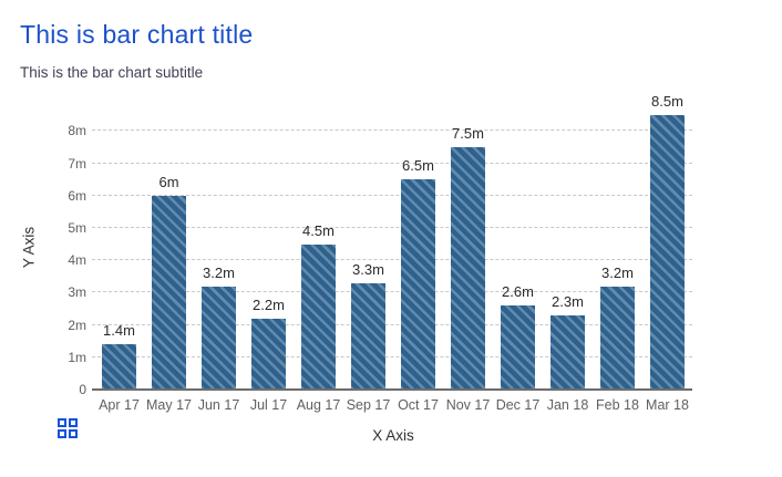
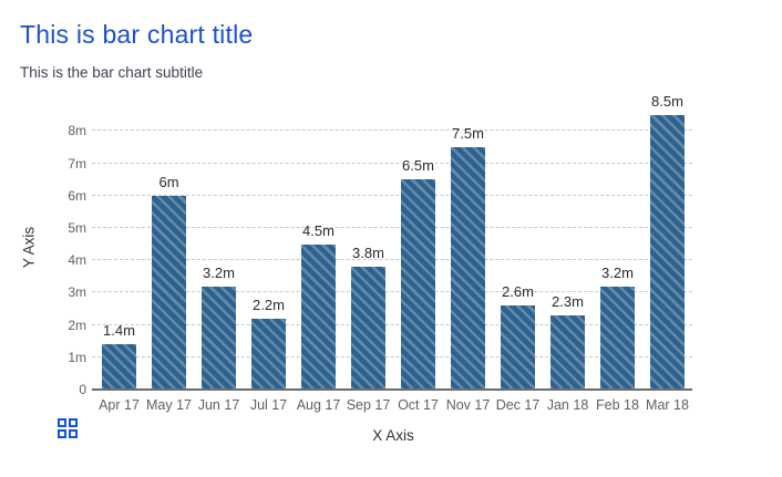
Sep 17: 3.3m -> 3.8m
